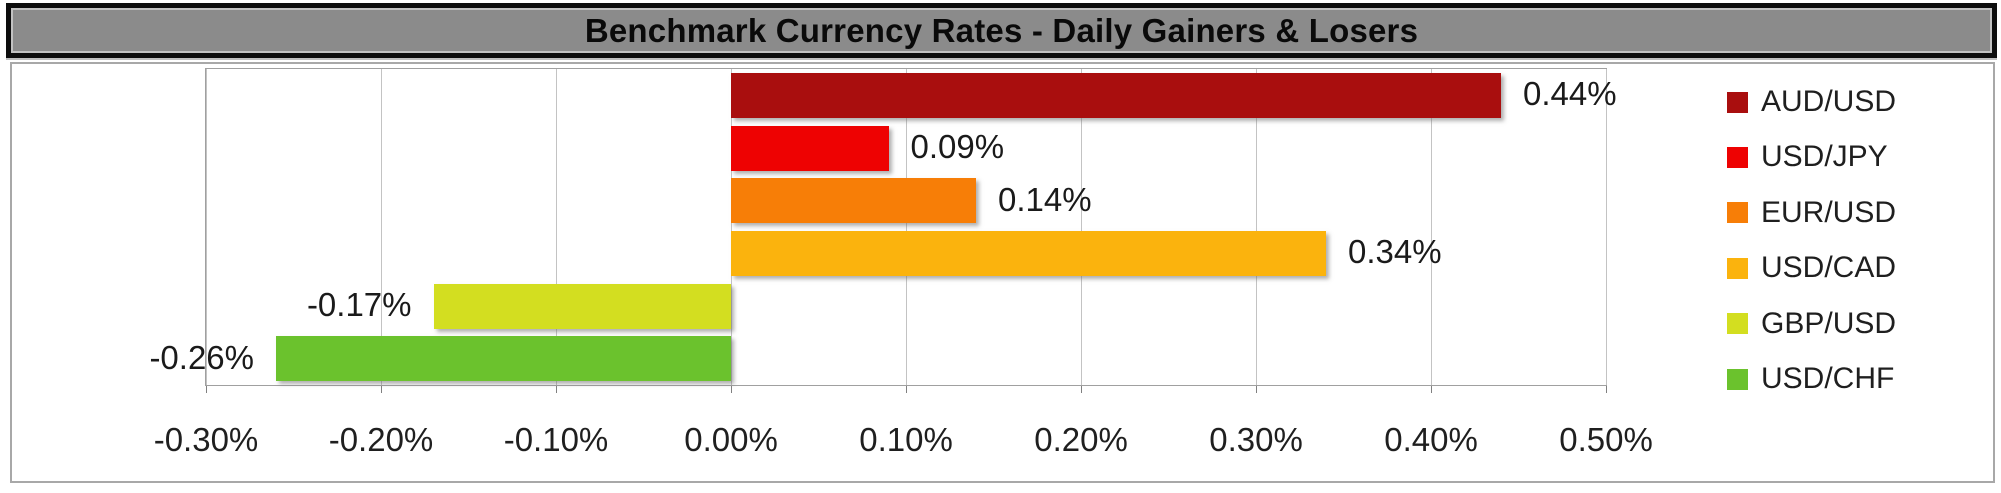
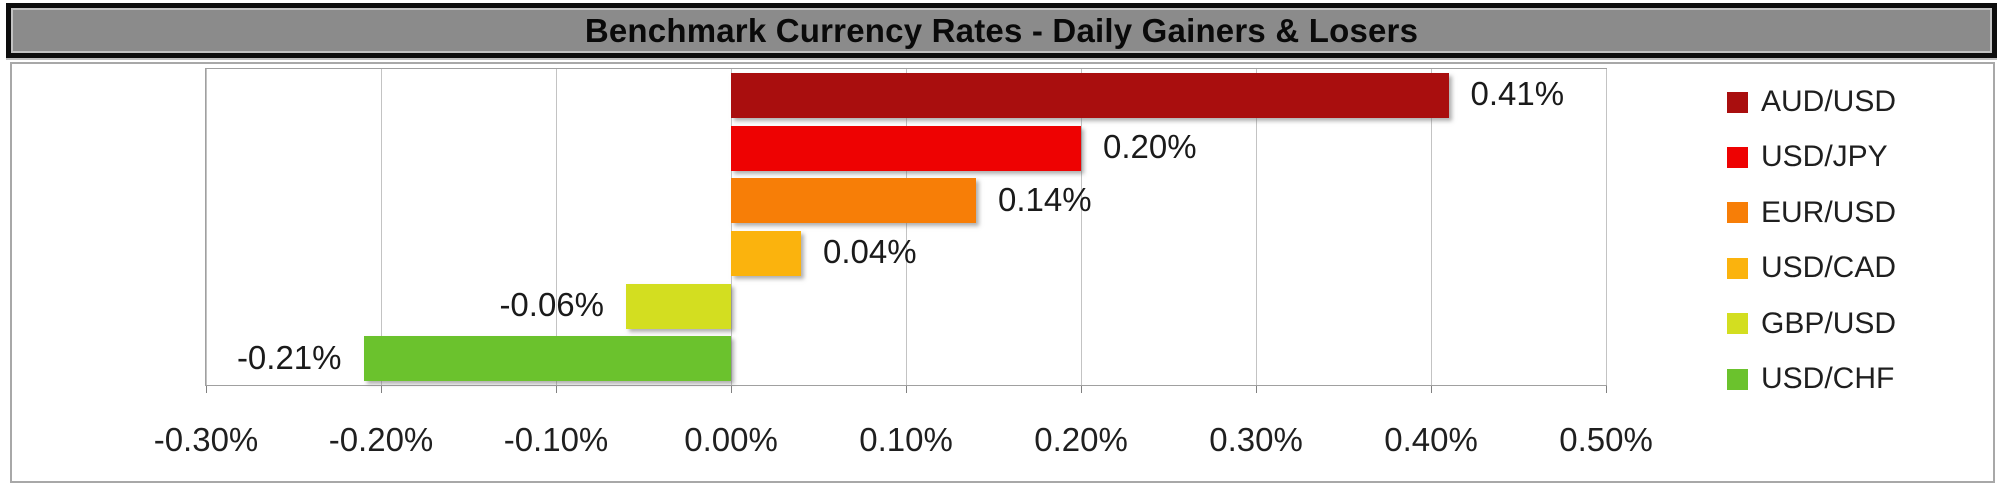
AUD/USD: 0.44% -> 0.41%
USD/JPY: 0.09% -> 0.20%
USD/CAD: 0.34% -> 0.04%
GBP/USD: -0.17% -> -0.06%
USD/CHF: -0.26% -> -0.21%
